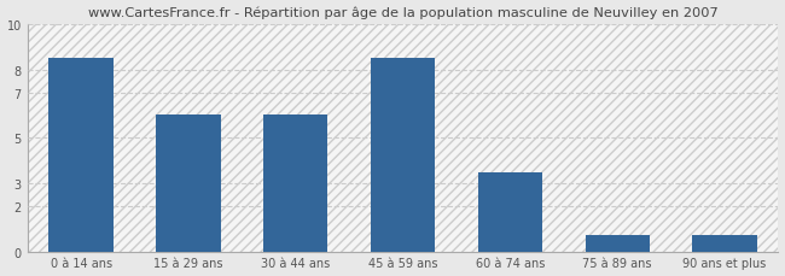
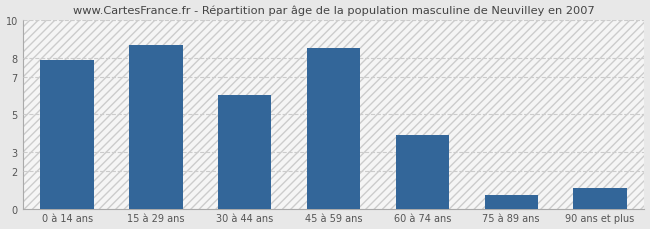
0 à 14 ans: 8.5 -> 7.9
15 à 29 ans: 6.0 -> 8.7
60 à 74 ans: 3.5 -> 3.9
90 ans et plus: 0.7 -> 1.1
